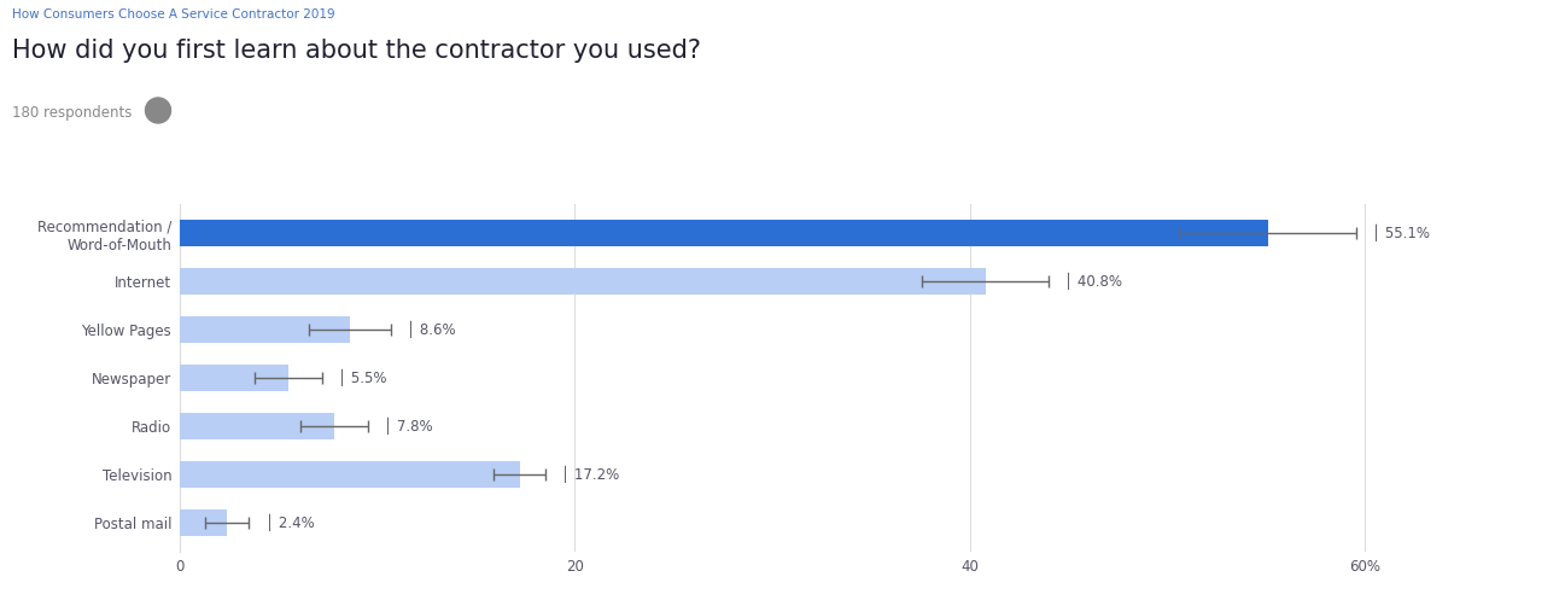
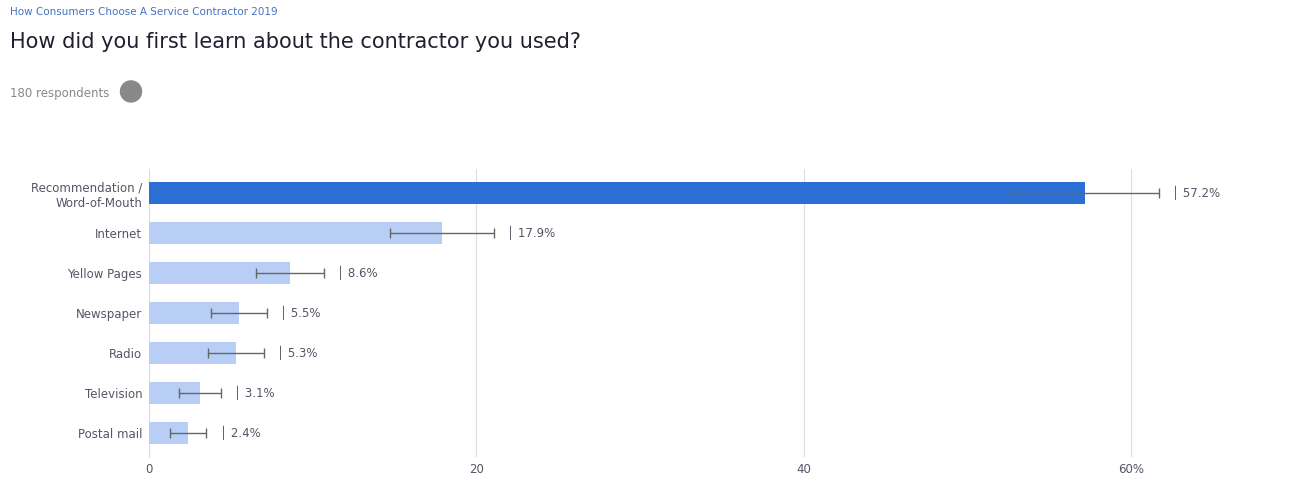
Recommendation / Word-of-Mouth: 55.1% -> 57.2%
Internet: 40.8% -> 17.9%
Radio: 7.8% -> 5.3%
Television: 17.2% -> 3.1%
